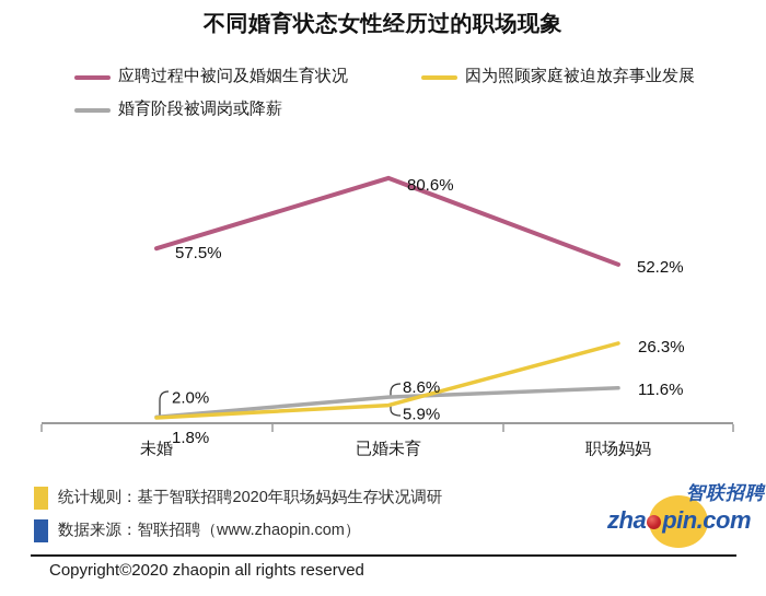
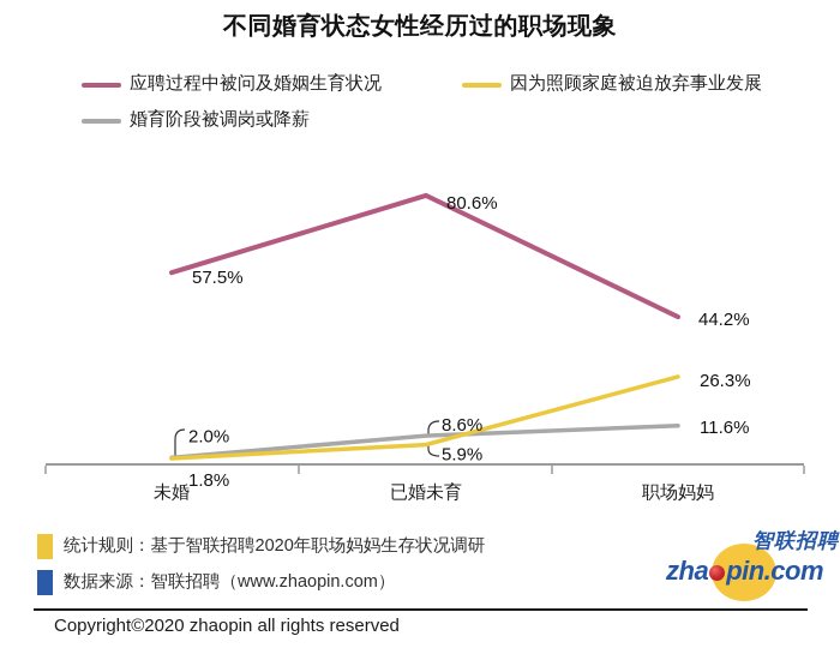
应聘过程中被问及婚姻生育状况/职场妈妈: 52.2% -> 44.2%
